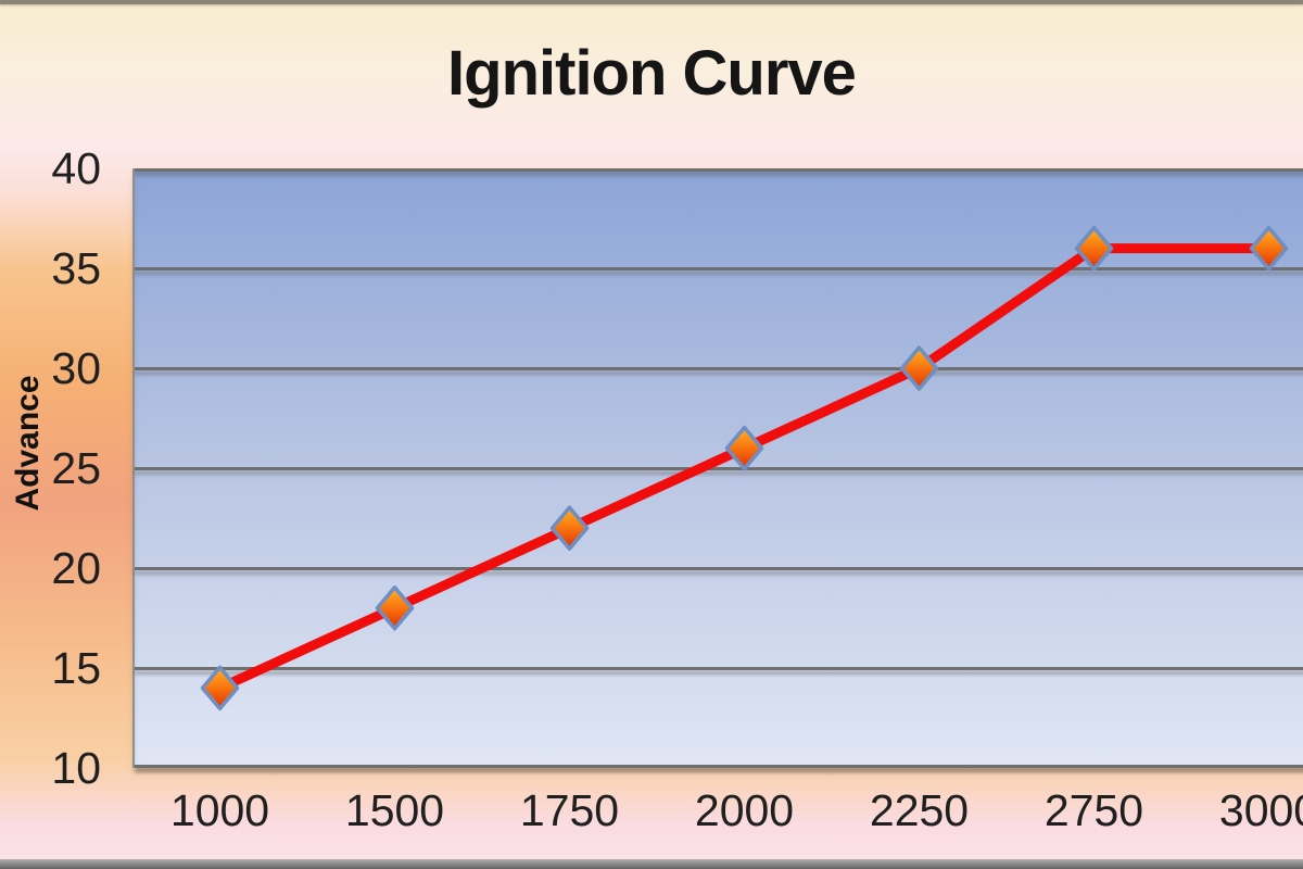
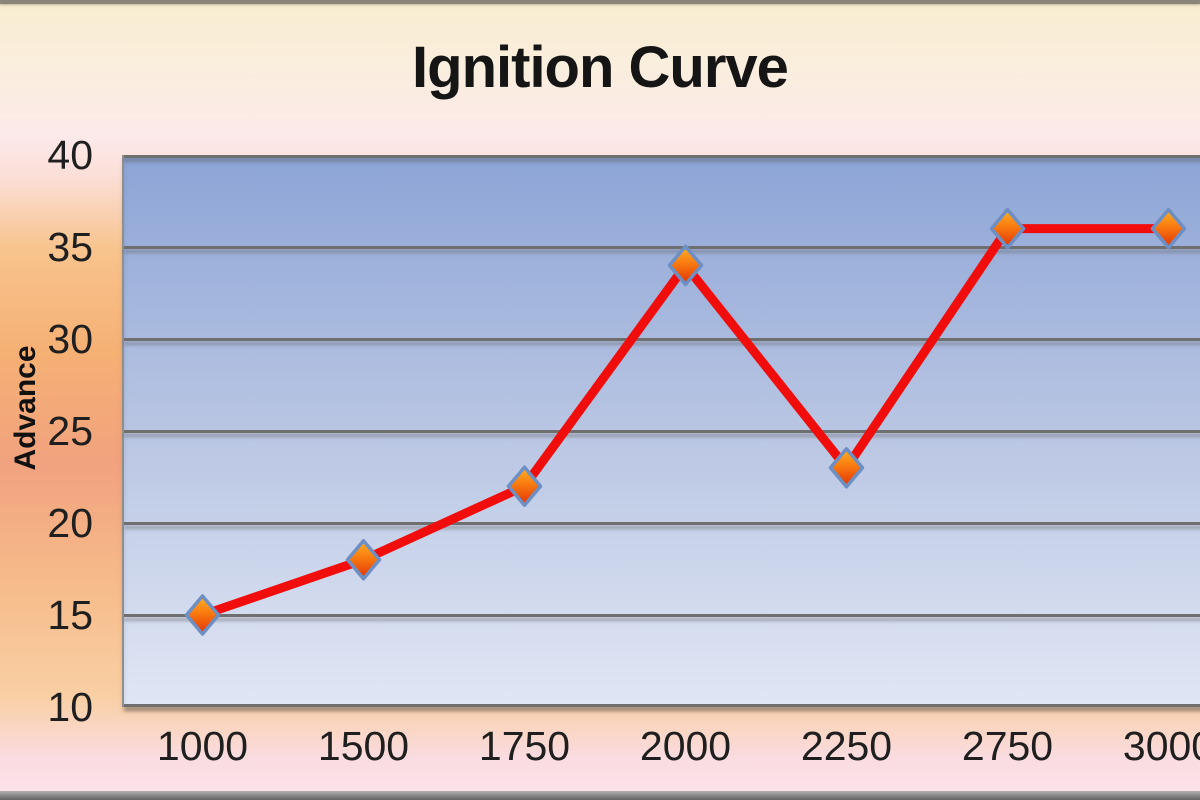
1000: 14 -> 15
2000: 26 -> 34
2250: 30 -> 23
